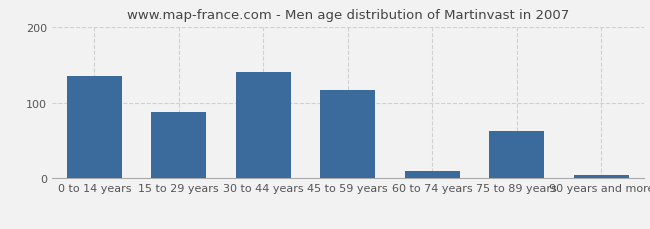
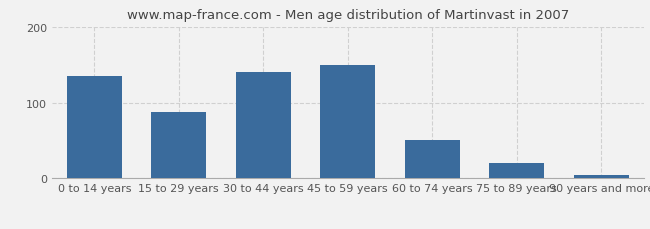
45 to 59 years: 116 -> 150
60 to 74 years: 10 -> 50
75 to 89 years: 62 -> 20
